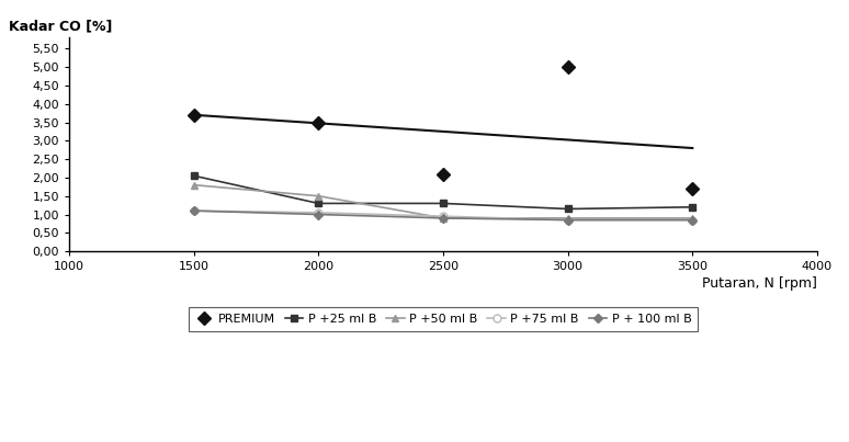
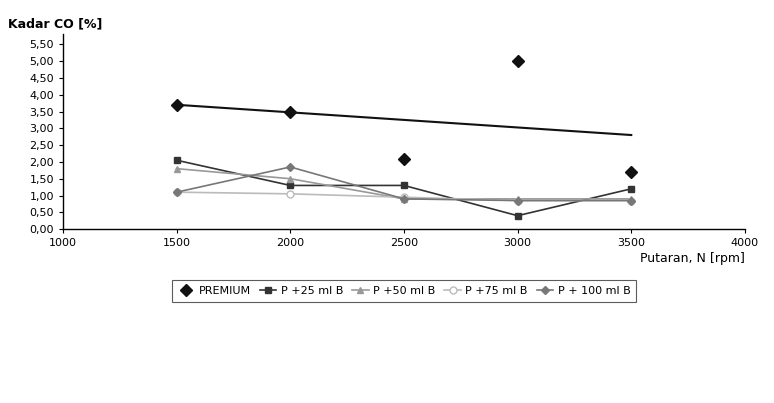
P + 100 ml B/2000: 1,00 -> 1,85
P +25 ml B/3000: 1,15 -> 0,40
